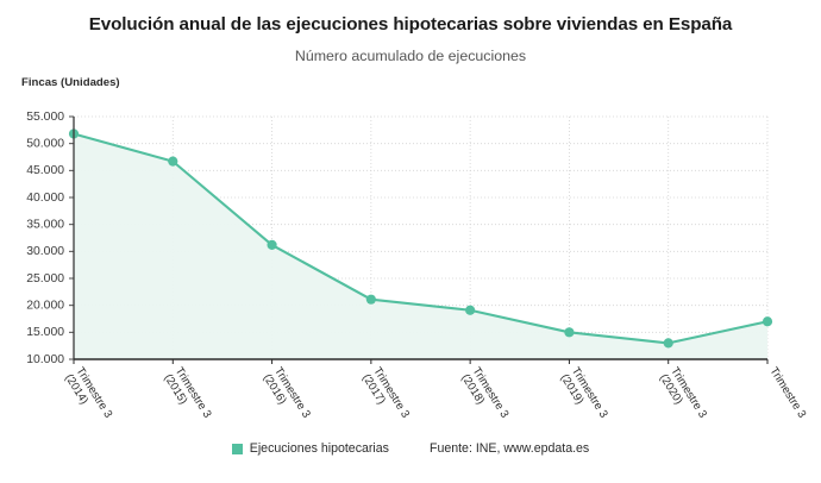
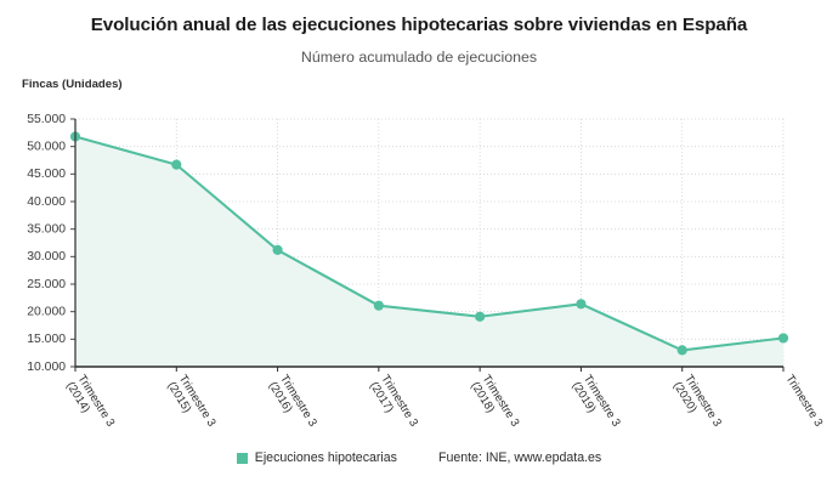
Trimestre 3 (2019): 15000 -> 21000
Trimestre 3: 17000 -> 15000
